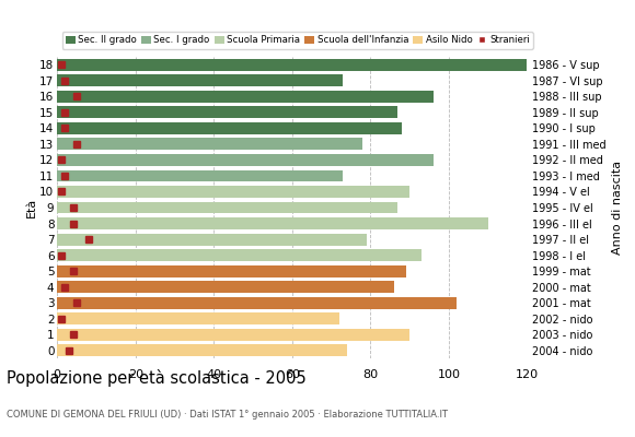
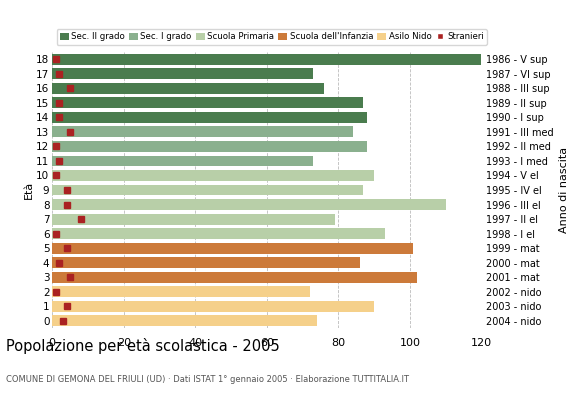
16: 96 -> 76
13: 78 -> 84
12: 96 -> 88
5: 89 -> 101
